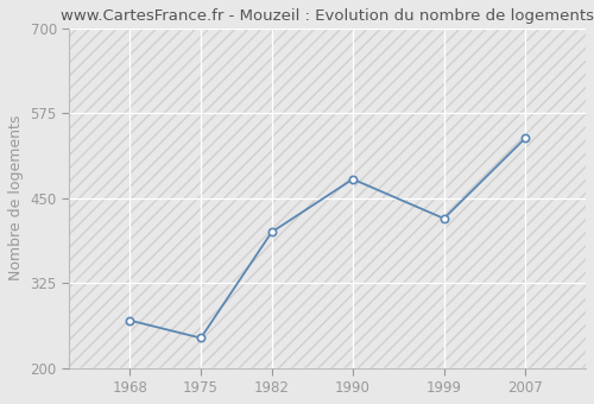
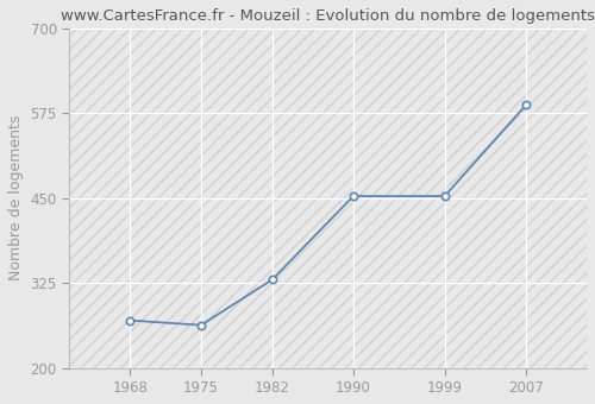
1975: 244 -> 263
1982: 400 -> 330
1990: 478 -> 453
1999: 420 -> 453
2007: 538 -> 587
